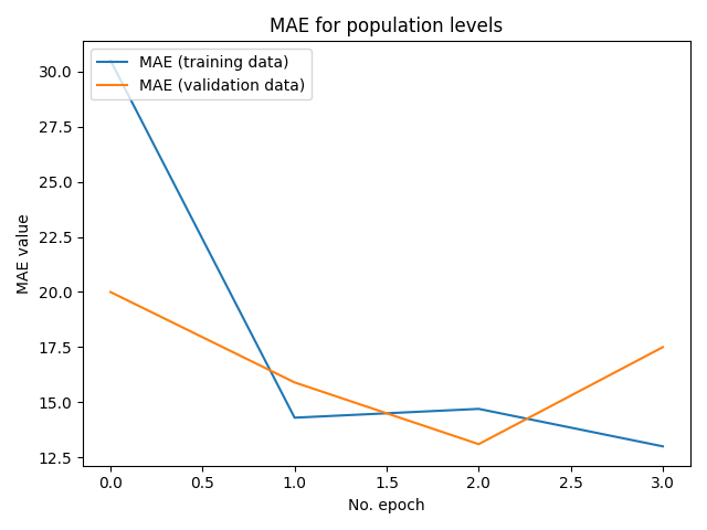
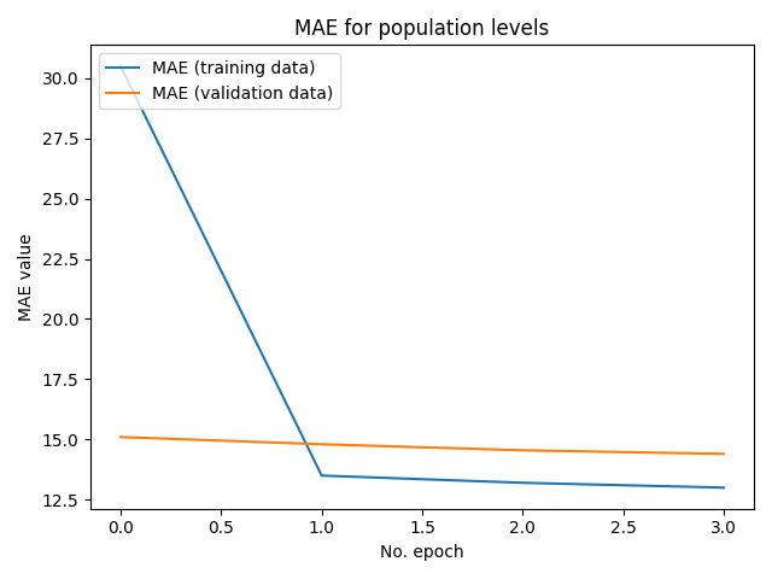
MAE (validation data)/0.0: 20.0 -> 15.1
MAE (training data)/1.0: 14.3 -> 13.5
MAE (validation data)/1.0: 15.9 -> 14.8
MAE (training data)/2.0: 14.7 -> 13.2
MAE (validation data)/2.0: 13.1 -> 14.6
MAE (validation data)/3.0: 17.5 -> 14.4
